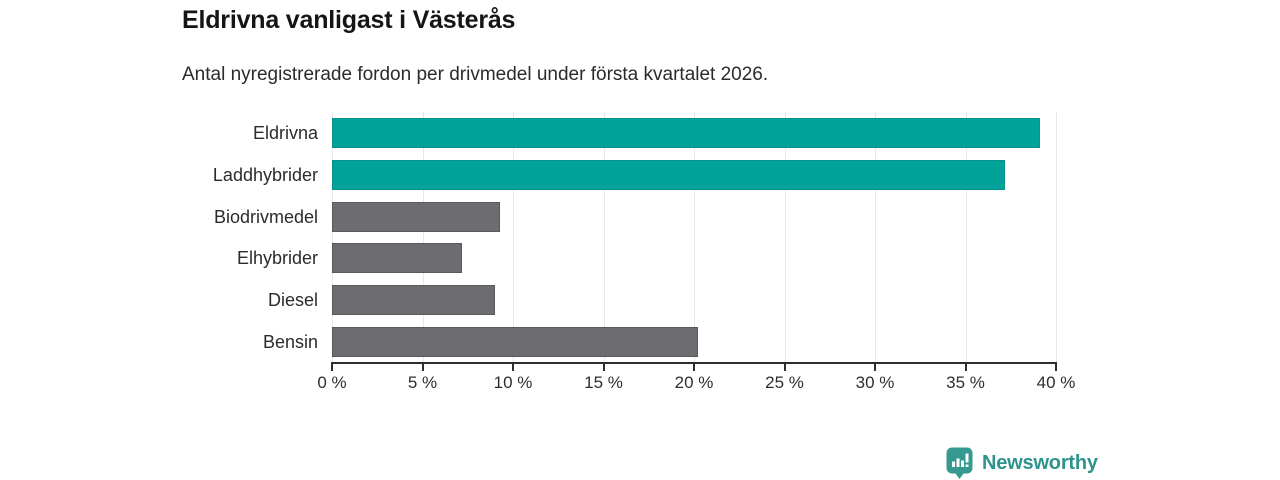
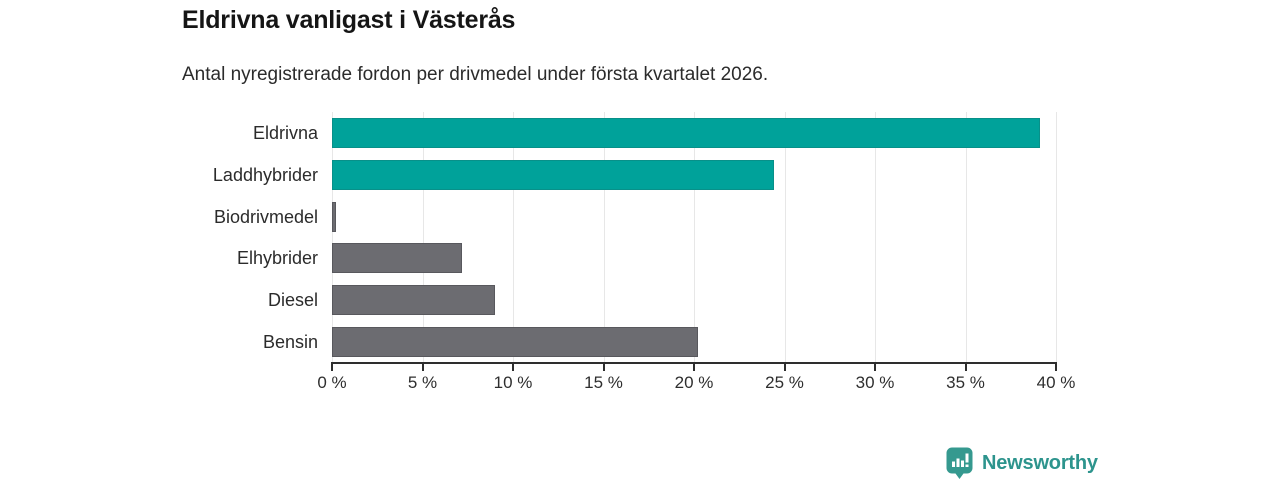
Laddhybrider: 37.2% -> 24.4%
Biodrivmedel: 9.3% -> 0.2%
